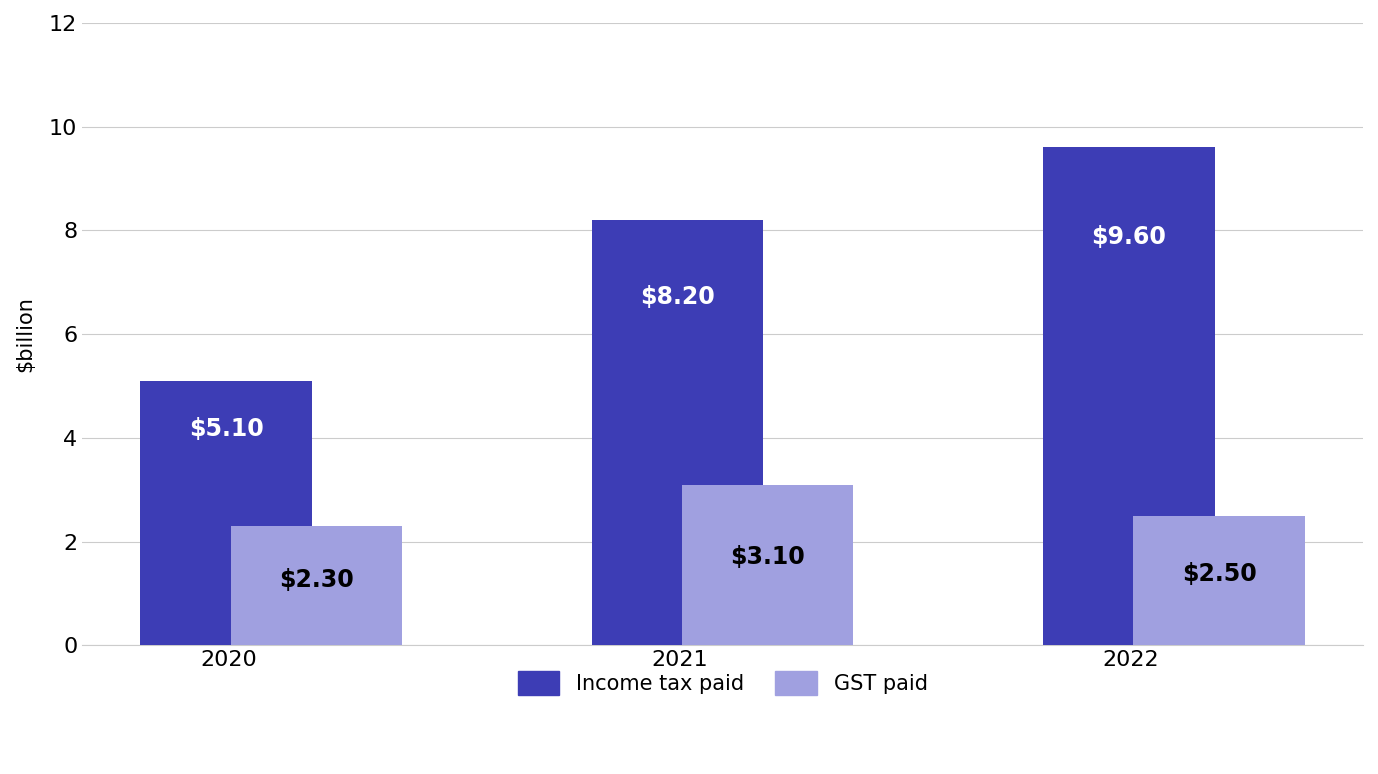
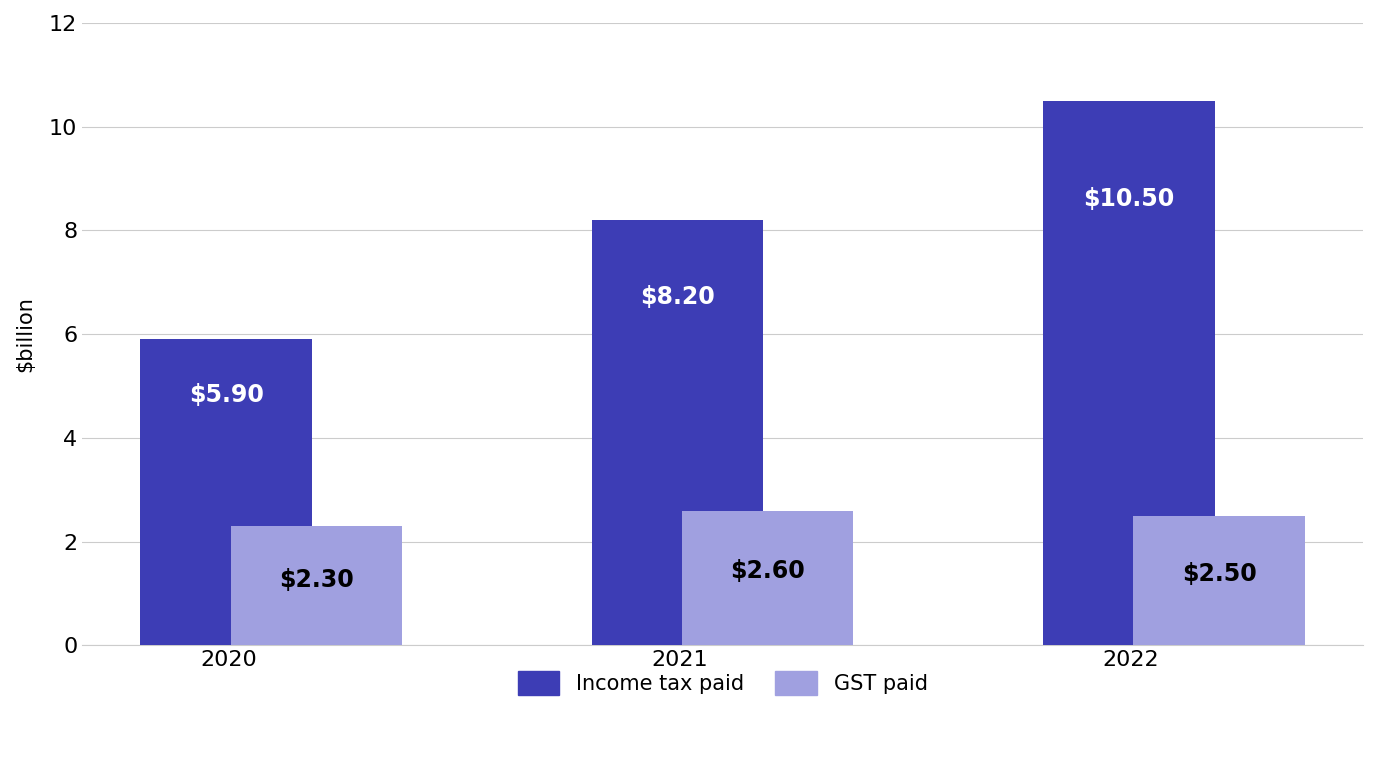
Income tax paid/2020: $5.10 -> $5.90
GST paid/2021: $3.10 -> $2.60
Income tax paid/2022: $9.60 -> $10.50
